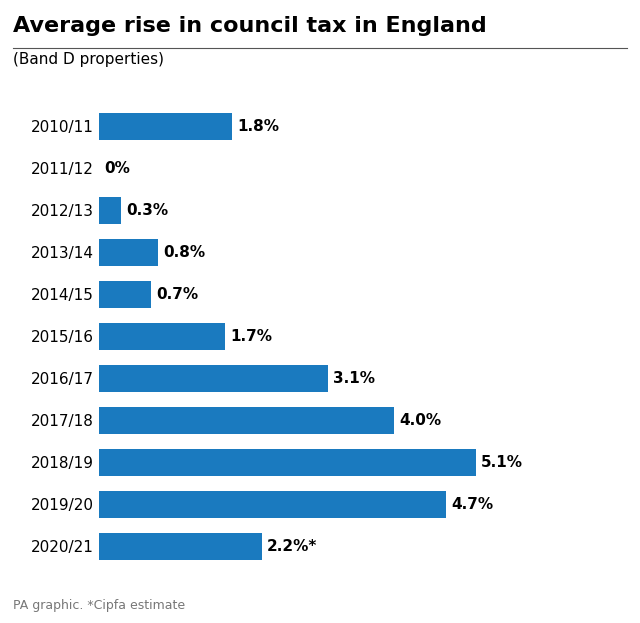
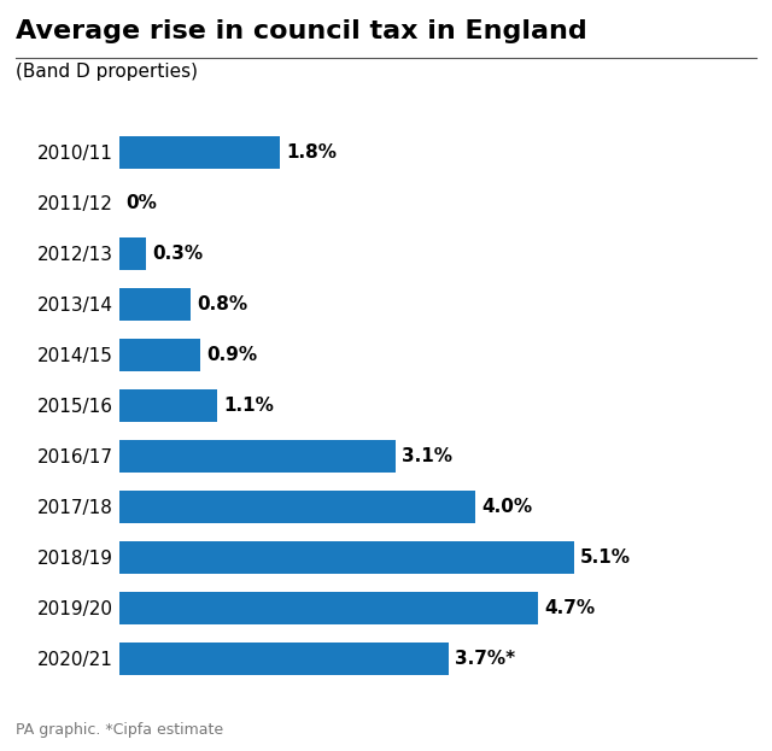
2014/15: 0.7% -> 0.9%
2015/16: 1.7% -> 1.1%
2020/21: 2.2%* -> 3.7%*
